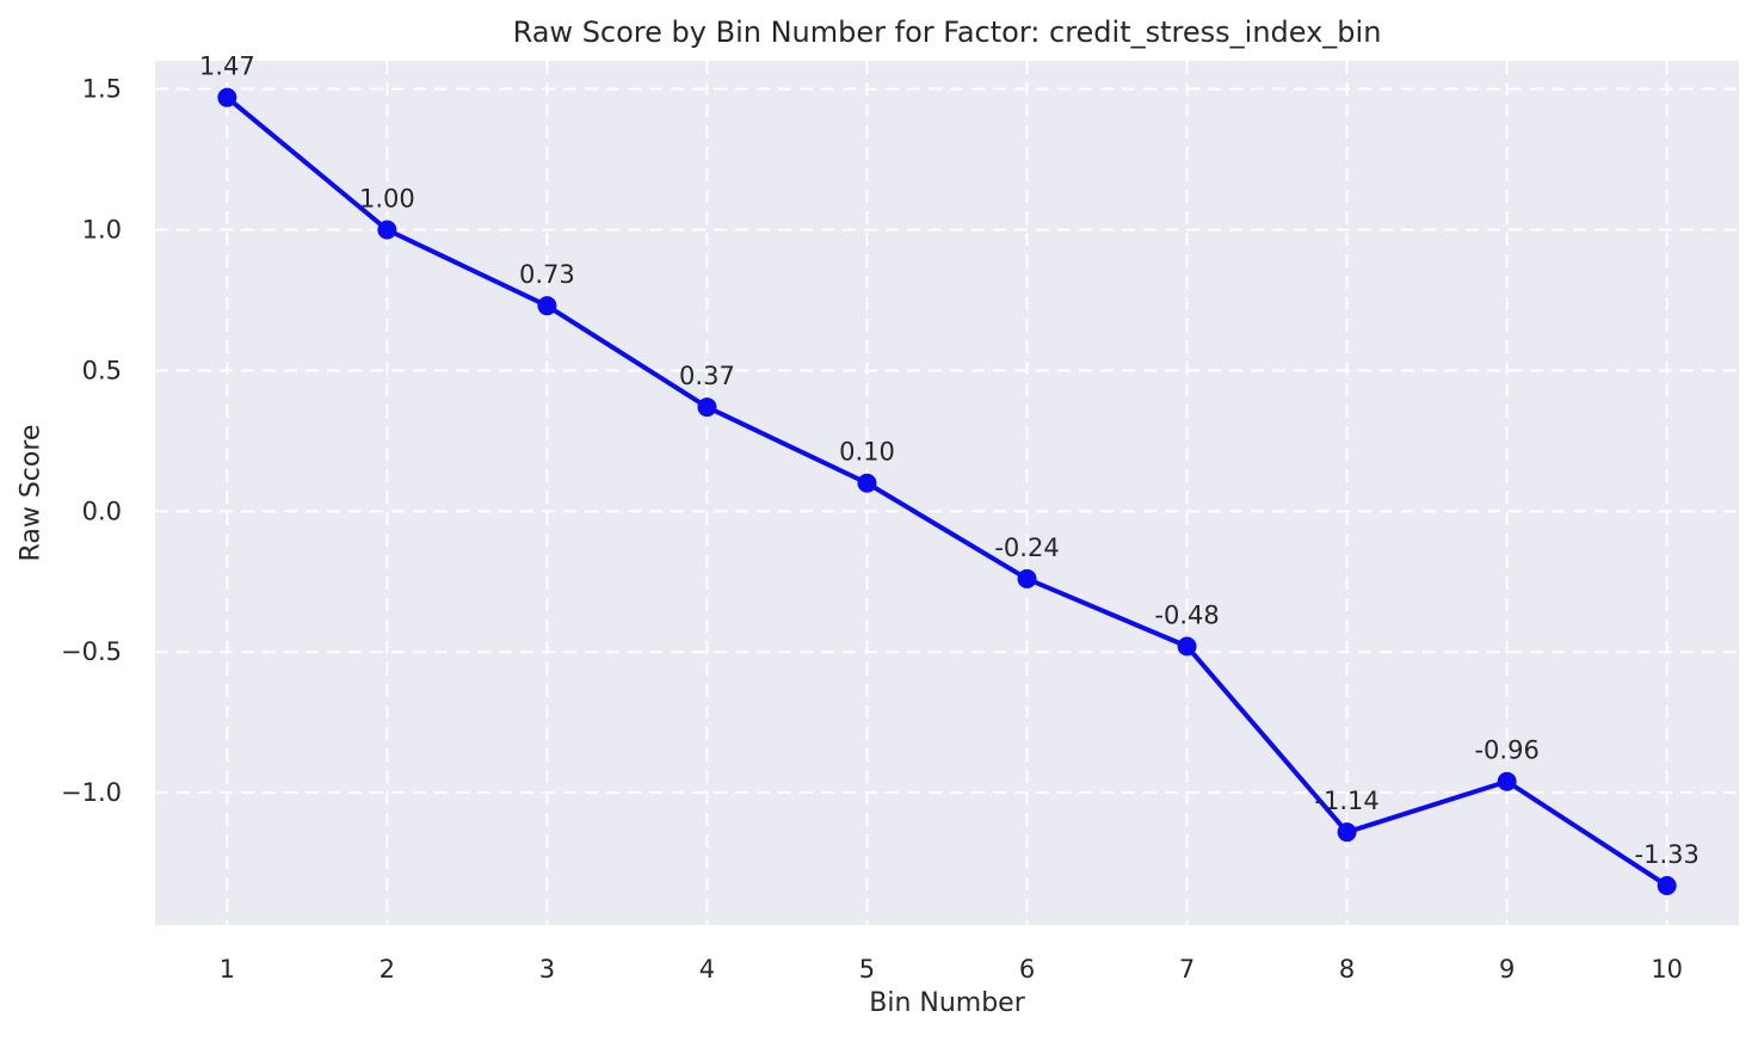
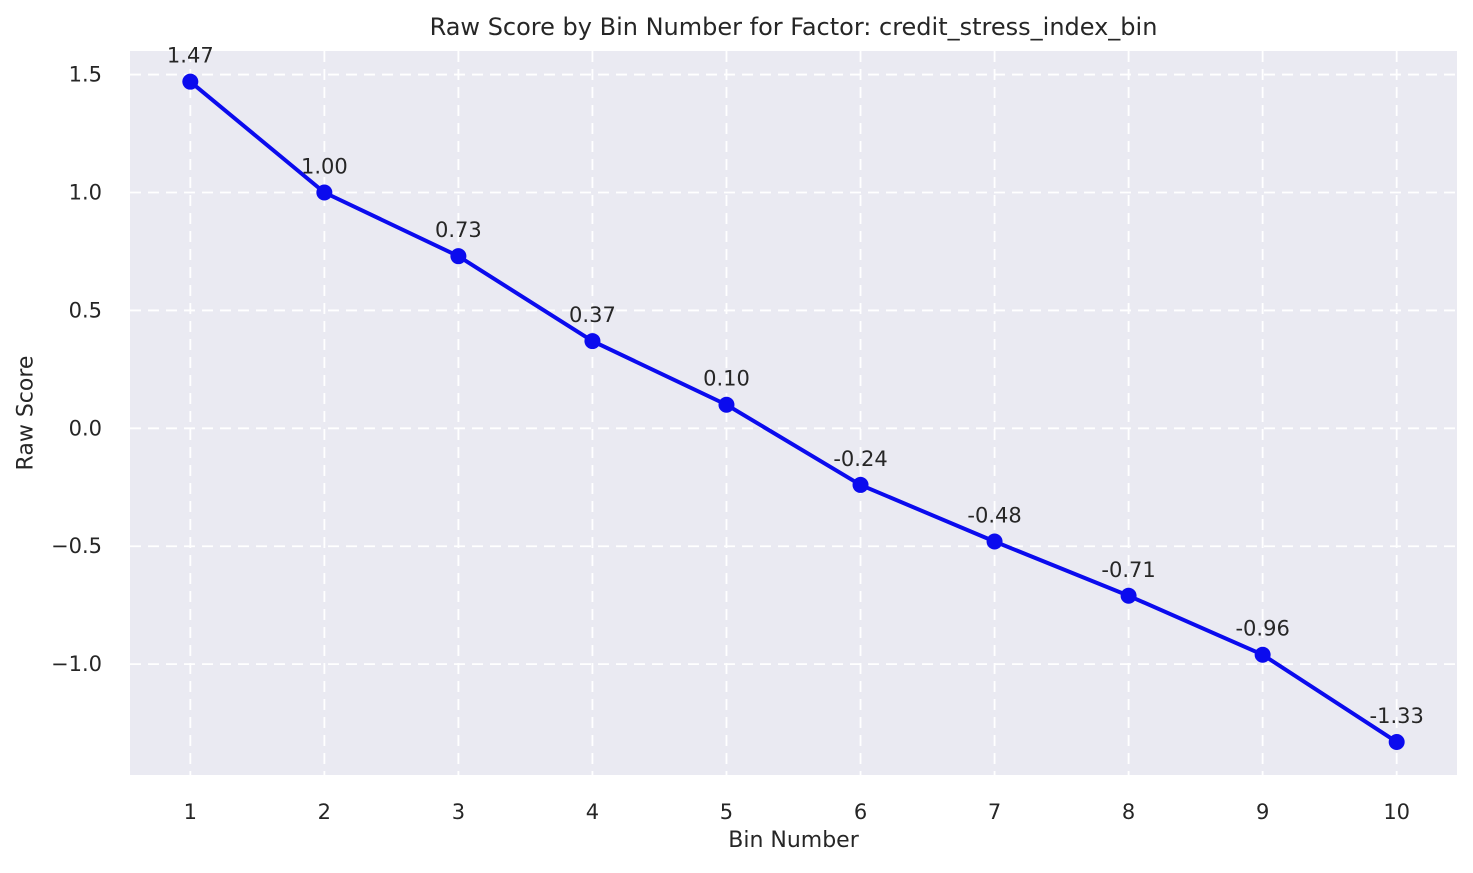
8: -1.14 -> -0.71
